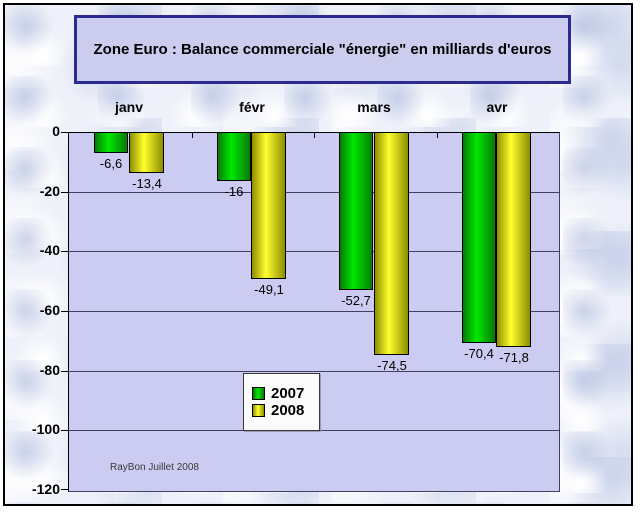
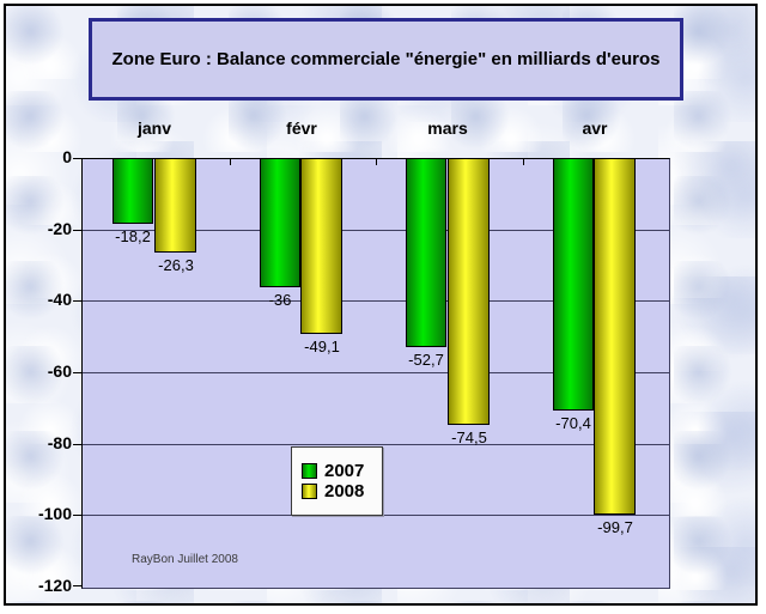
2007/janv: -6,6 -> -18,2
2008/janv: -13,4 -> -26,3
2007/févr: -16 -> -36
2008/avr: -71,8 -> -99,7
